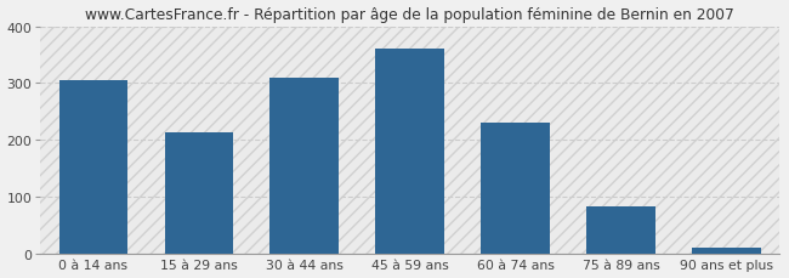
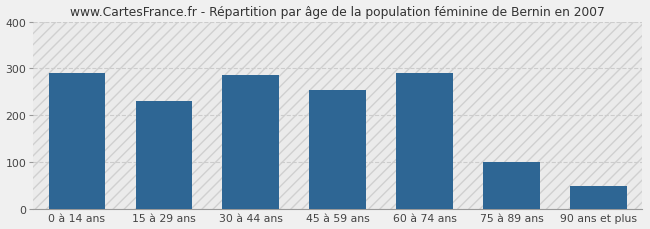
0 à 14 ans: 305 -> 290
15 à 29 ans: 213 -> 230
30 à 44 ans: 310 -> 285
45 à 59 ans: 360 -> 255
60 à 74 ans: 230 -> 290
75 à 89 ans: 83 -> 100
90 ans et plus: 12 -> 50
